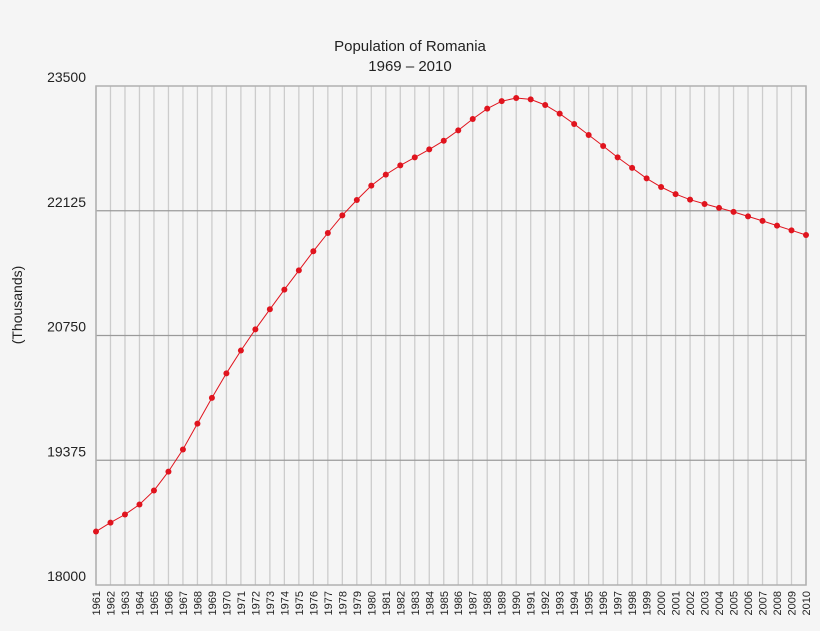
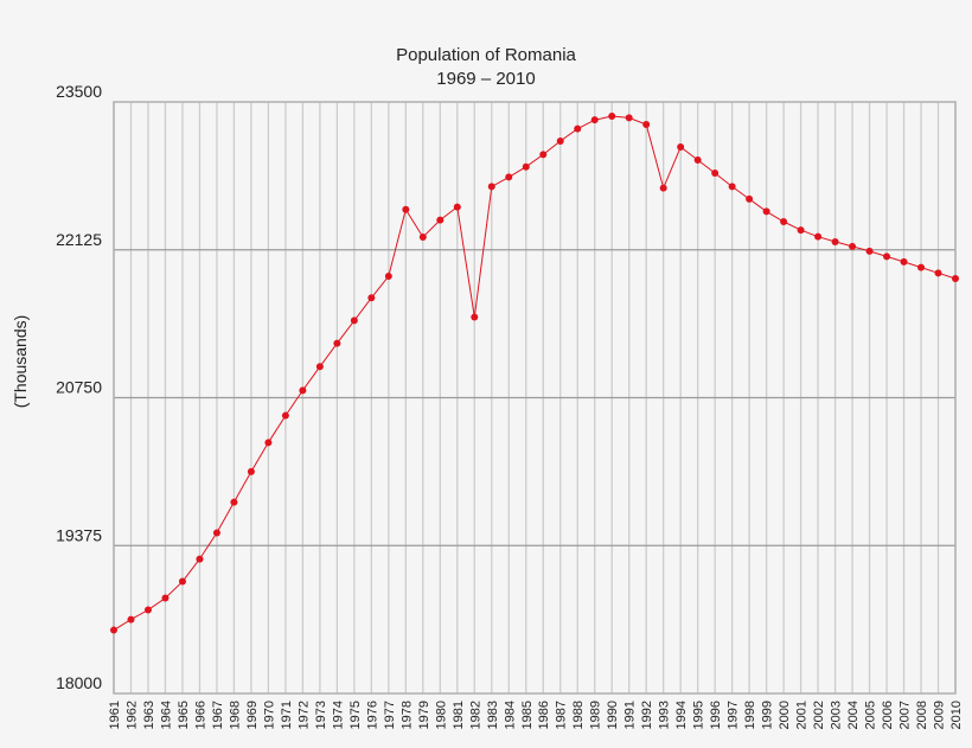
1978: 22100 -> 22500
1982: 22600 -> 21500
1993: 23200 -> 22700
